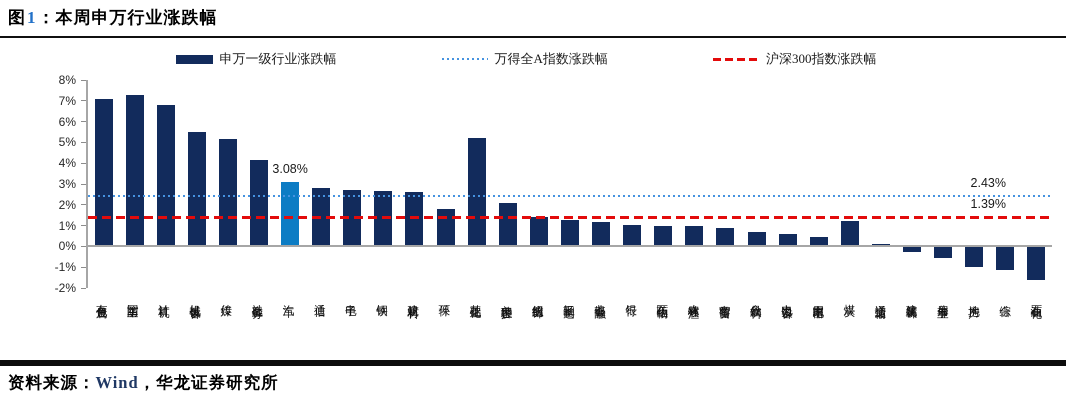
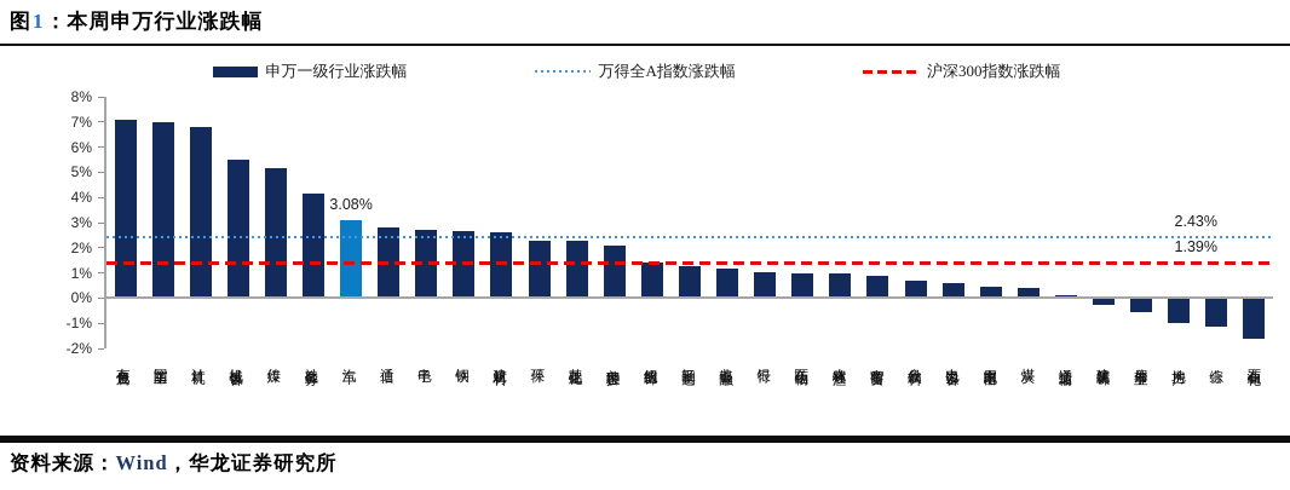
国防军工: 7.3% -> 7.0%
环保: 1.8% -> 2.3%
基础化工: 5.2% -> 2.3%
煤炭: 1.2% -> 0.4%
